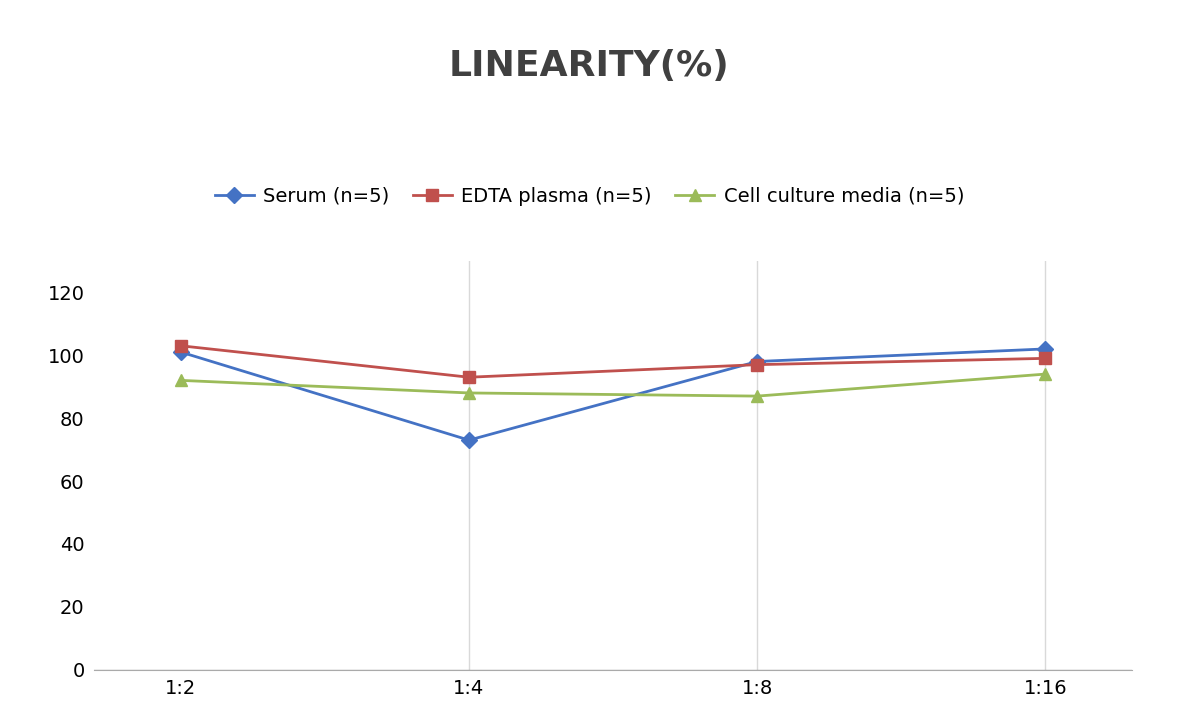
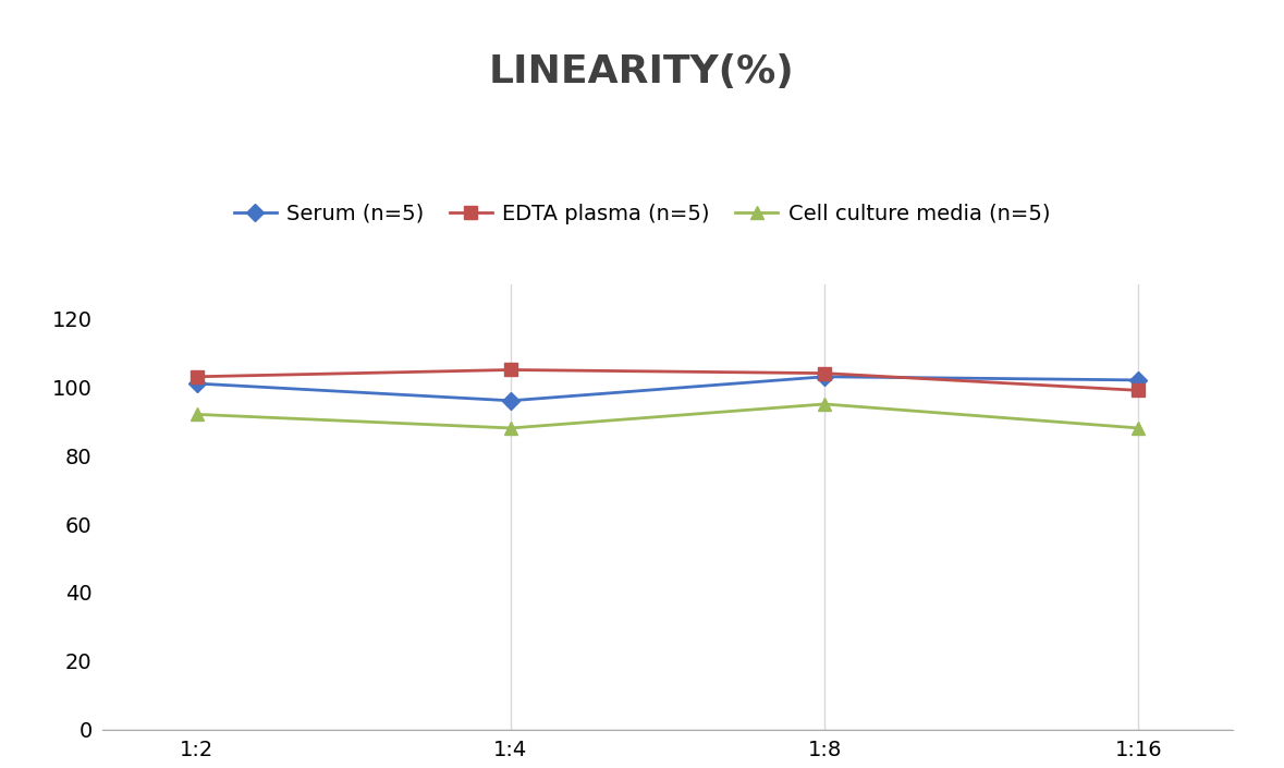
Serum (n=5)/1:4: 73 -> 96
EDTA plasma (n=5)/1:4: 93 -> 105
Serum (n=5)/1:8: 98 -> 103
EDTA plasma (n=5)/1:8: 97 -> 104
Cell culture media (n=5)/1:8: 87 -> 95
Cell culture media (n=5)/1:16: 94 -> 88
